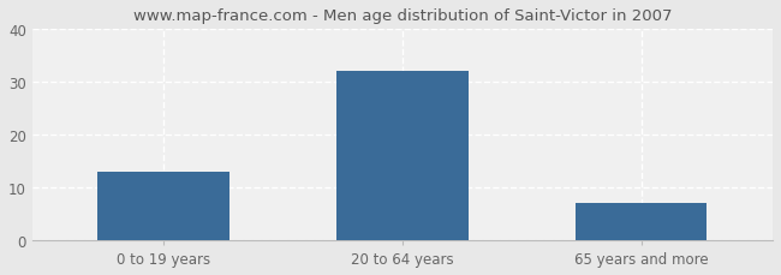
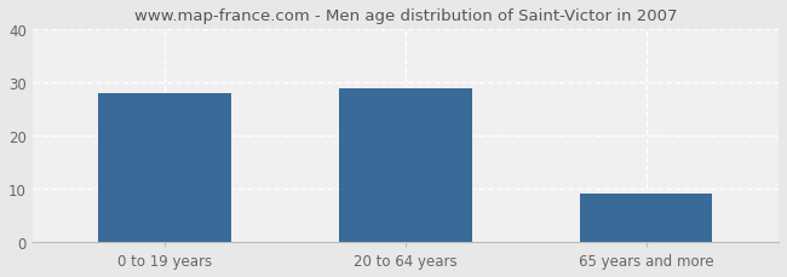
0 to 19 years: 13 -> 28
20 to 64 years: 32 -> 29
65 years and more: 7 -> 9
